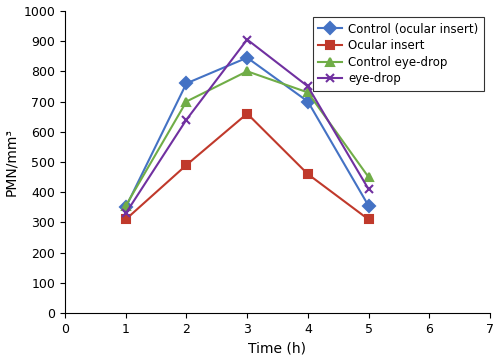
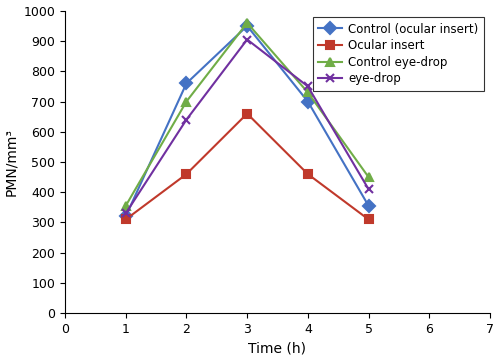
Control (ocular insert)/1: 350 -> 320
Ocular insert/2: 490 -> 460
Control (ocular insert)/3: 845 -> 950
Control eye-drop/3: 800 -> 960
